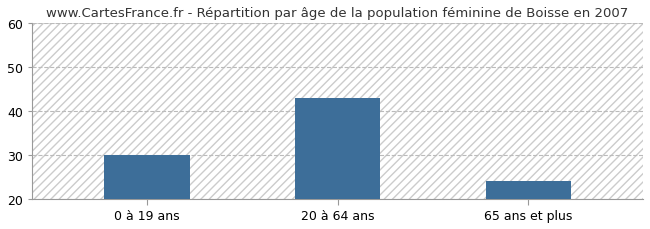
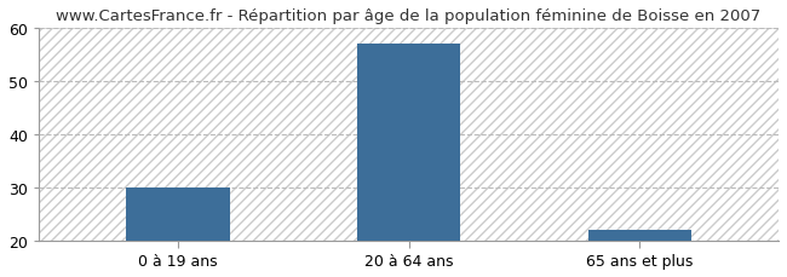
20 à 64 ans: 43 -> 57
65 ans et plus: 24 -> 22
